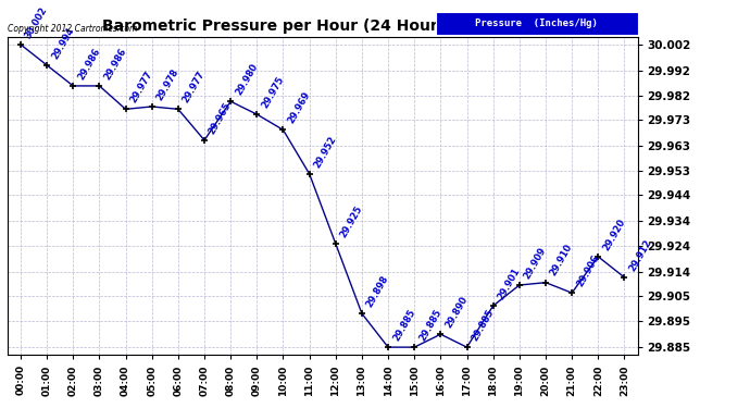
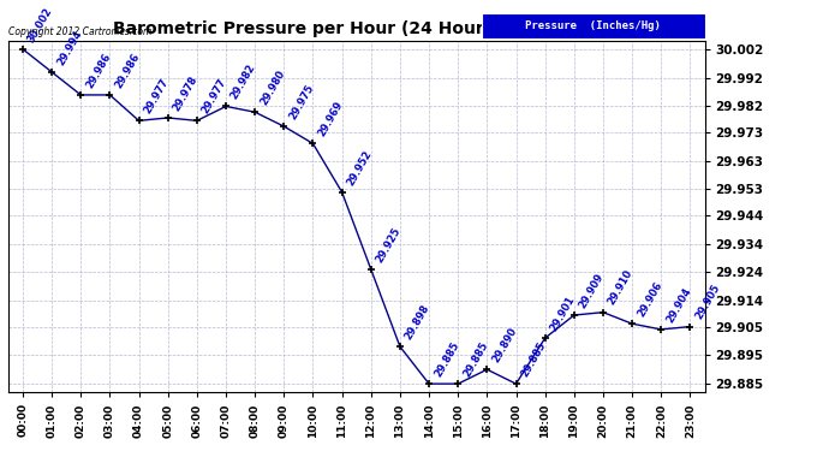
07:00: 29.965 -> 29.982
22:00: 29.920 -> 29.904
23:00: 29.912 -> 29.905
